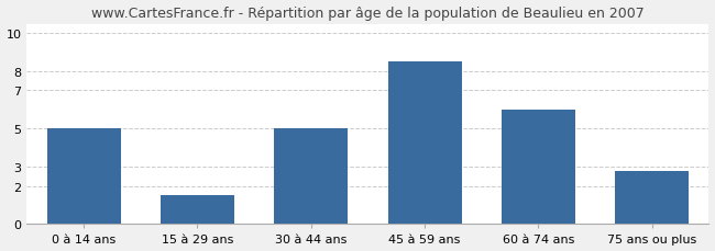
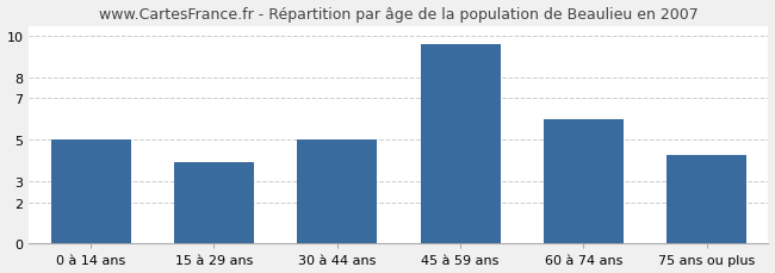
15 à 29 ans: 1.5 -> 3.9
45 à 59 ans: 8.5 -> 9.6
75 ans ou plus: 2.8 -> 4.3
